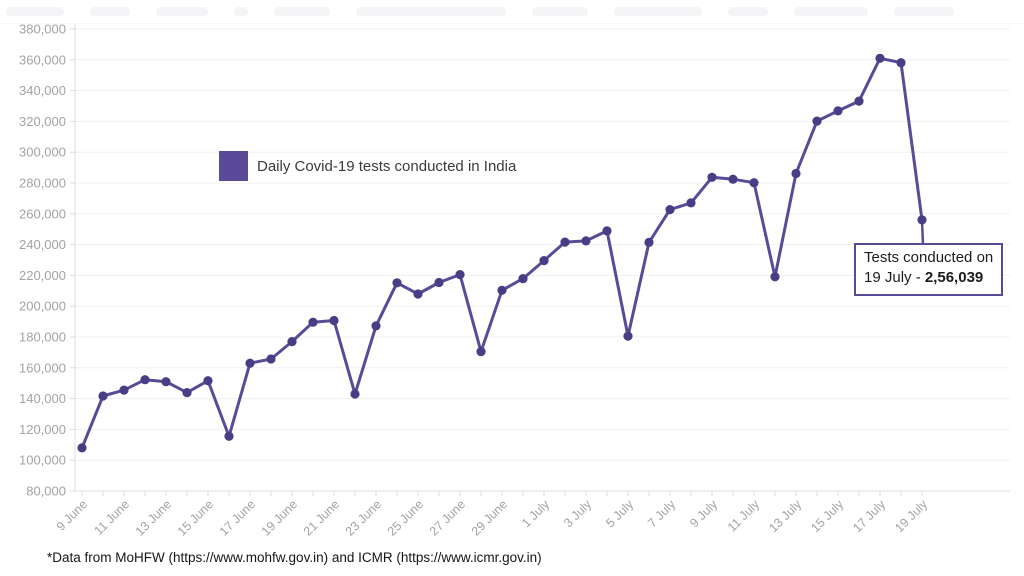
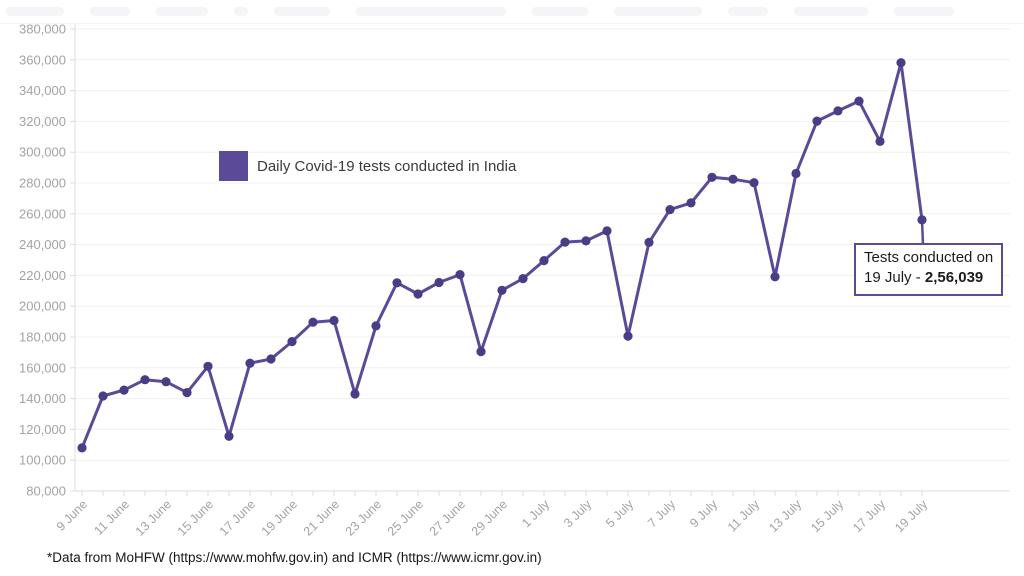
15 June: 152000 -> 161000
17 July: 361000 -> 307000
